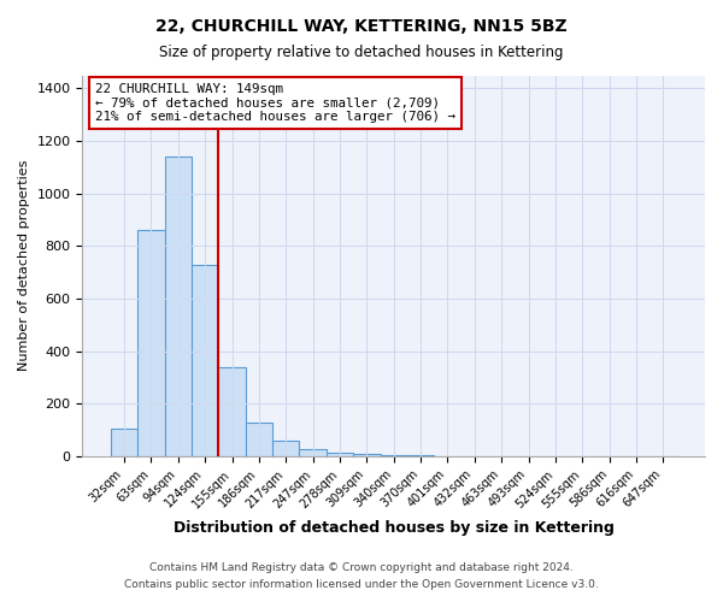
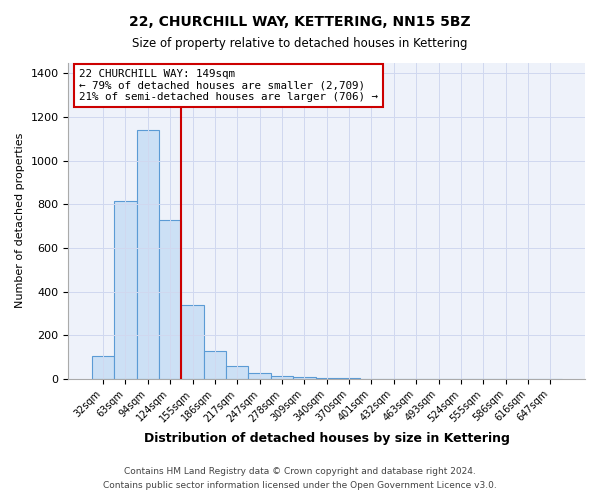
63sqm: 860 -> 815
